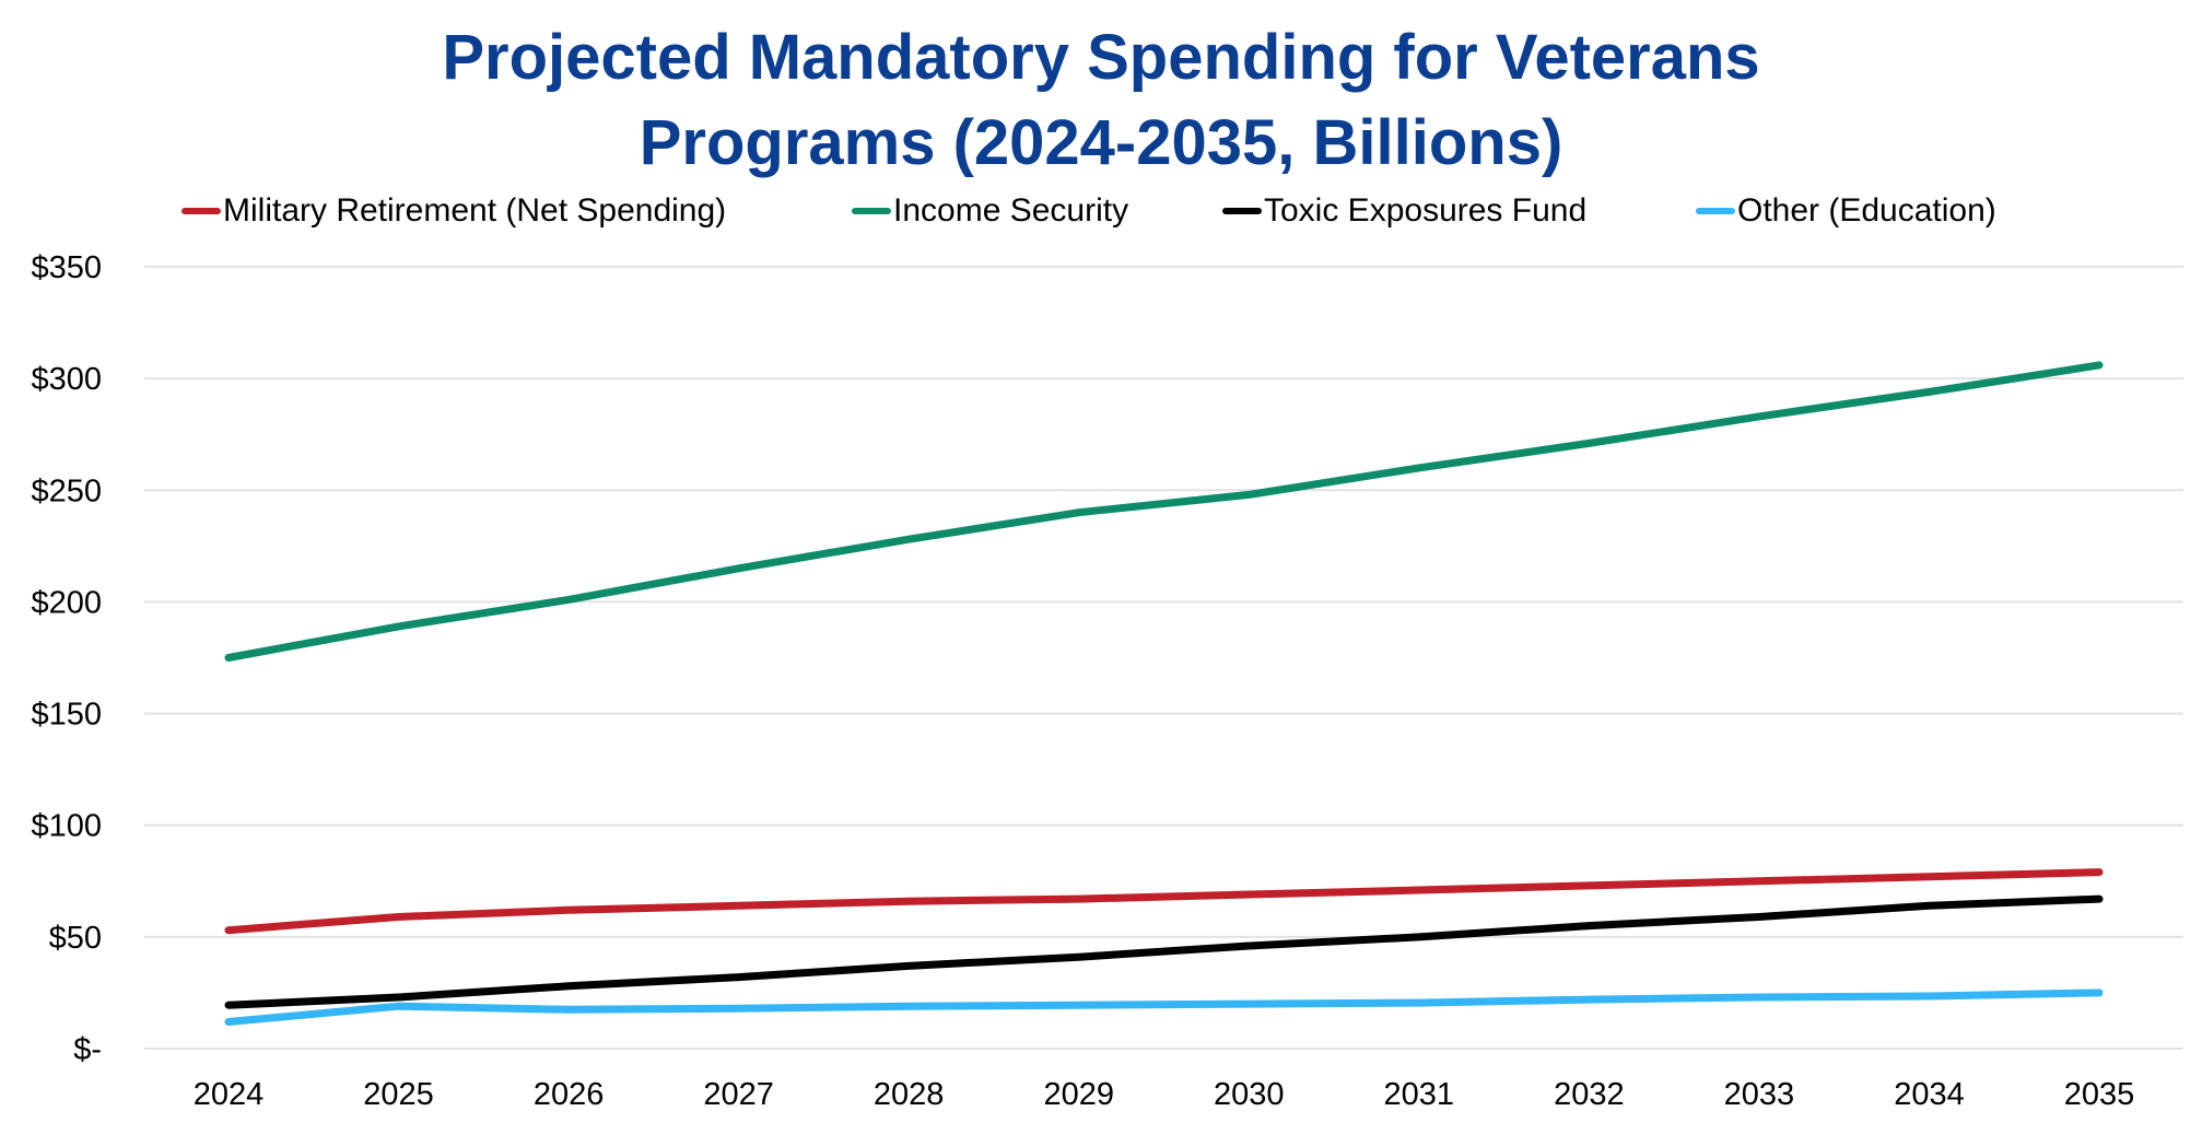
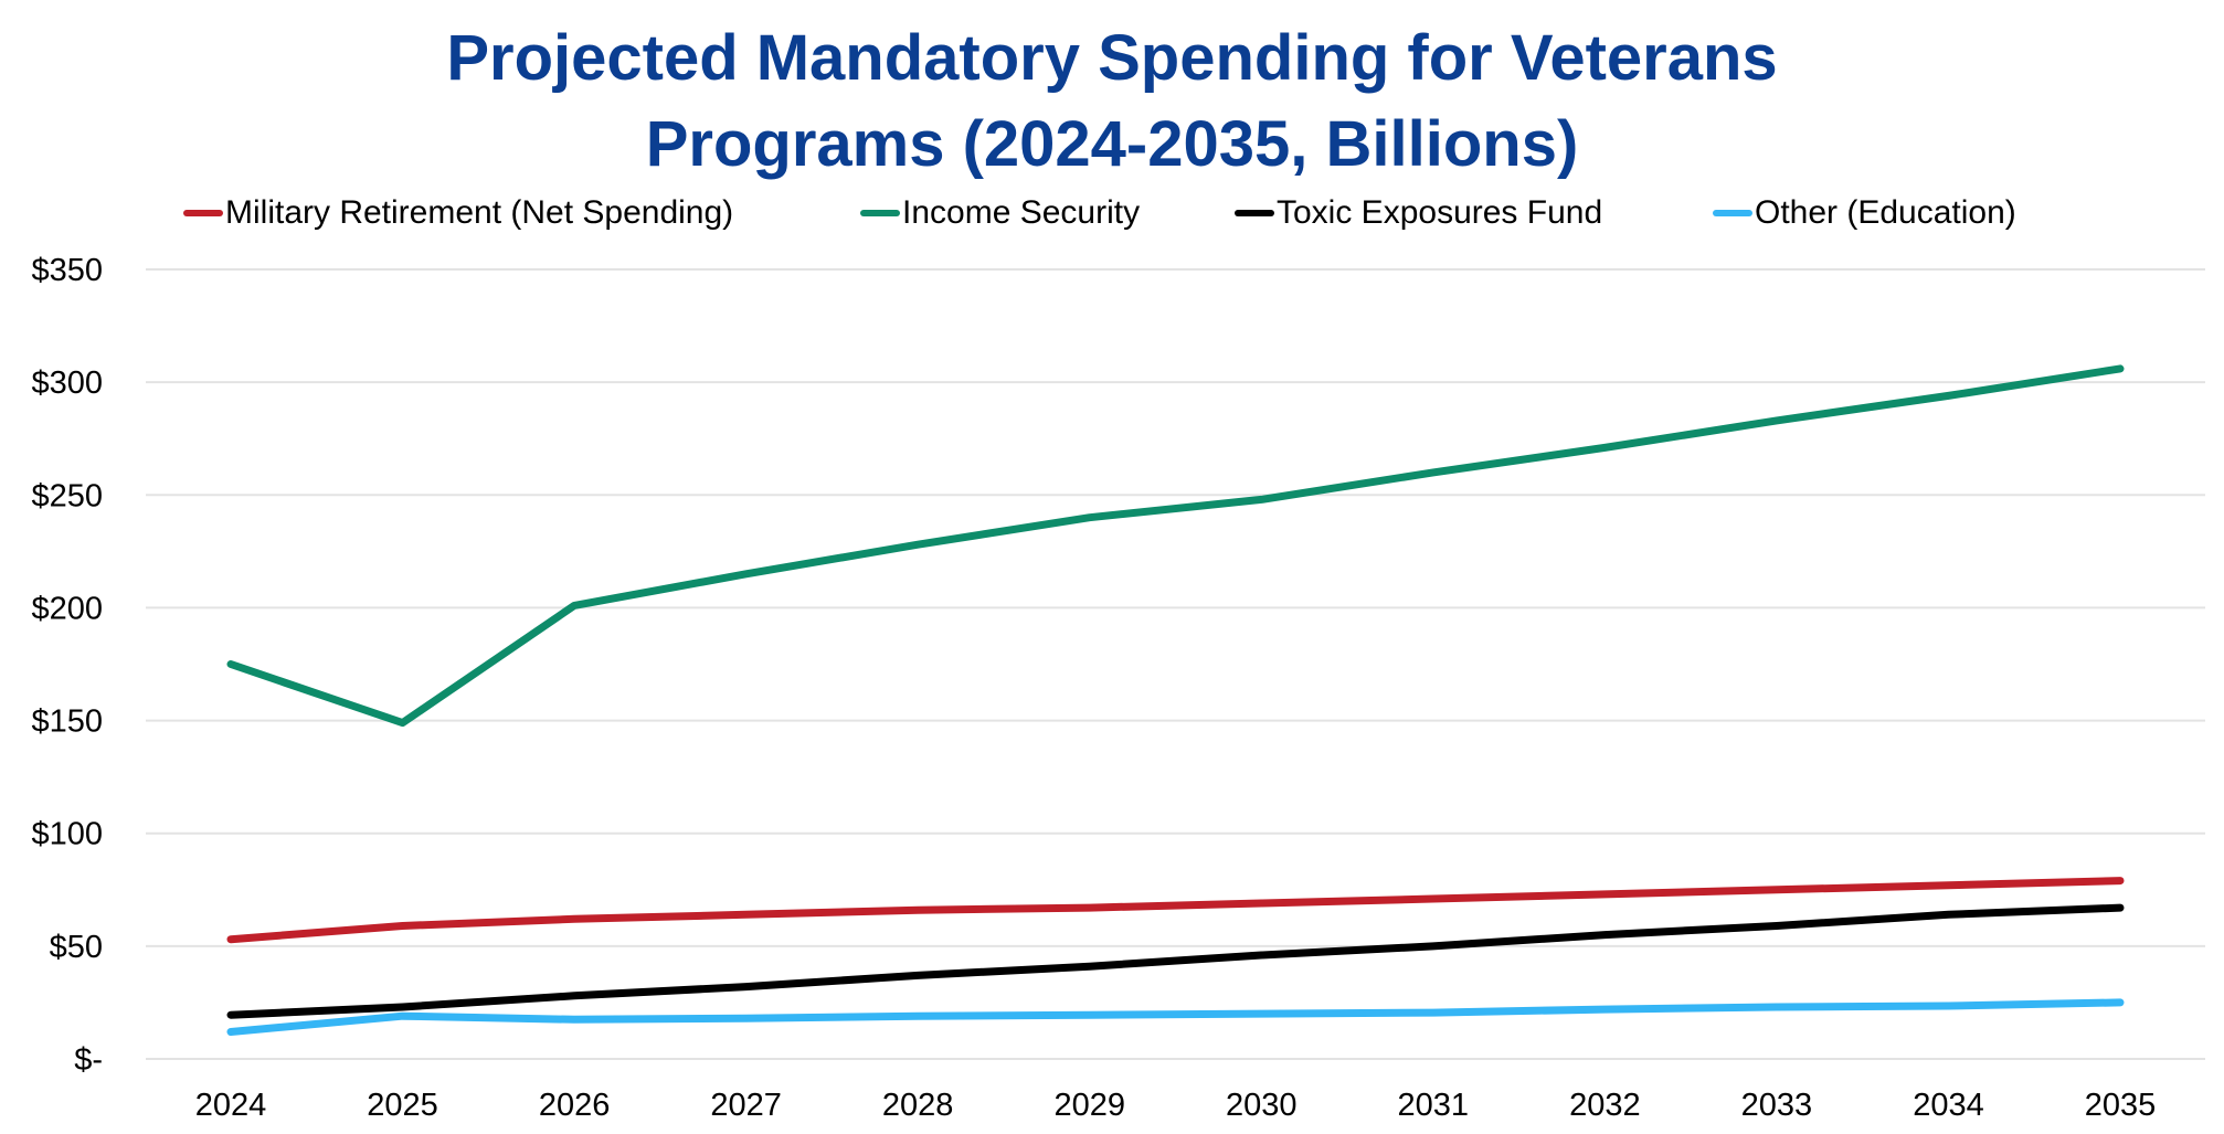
Income Security/2025: $189 -> $149
